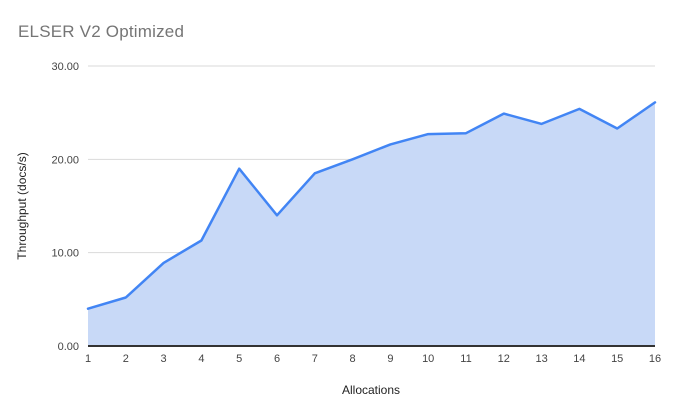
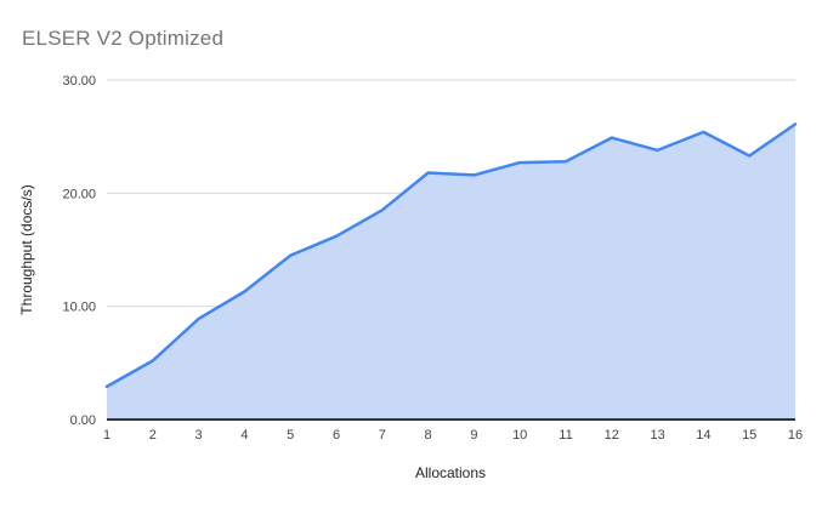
1: 4 -> 3
5: 19 -> 14
6: 14 -> 16
8: 20 -> 22
